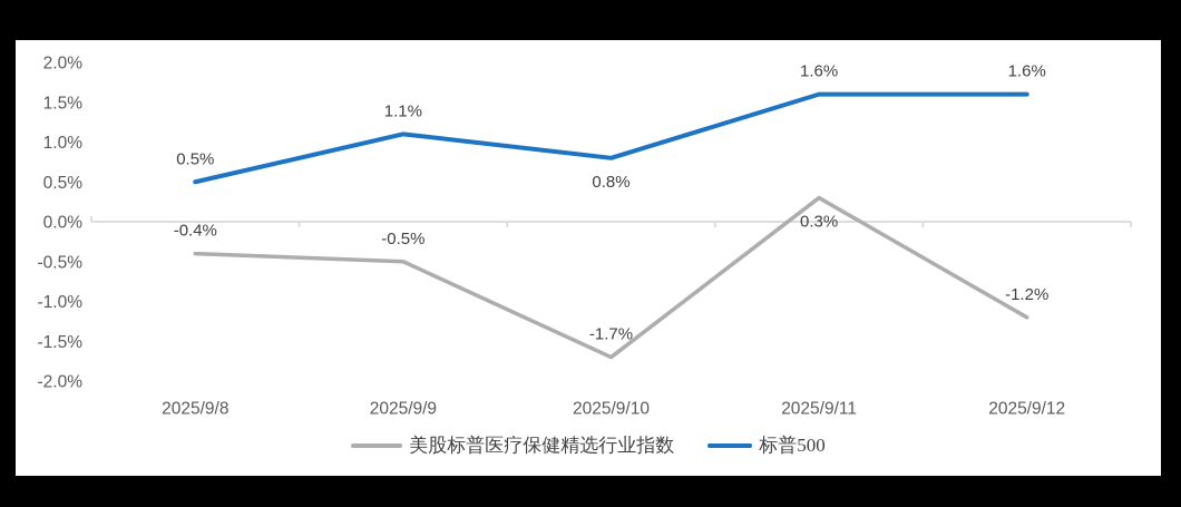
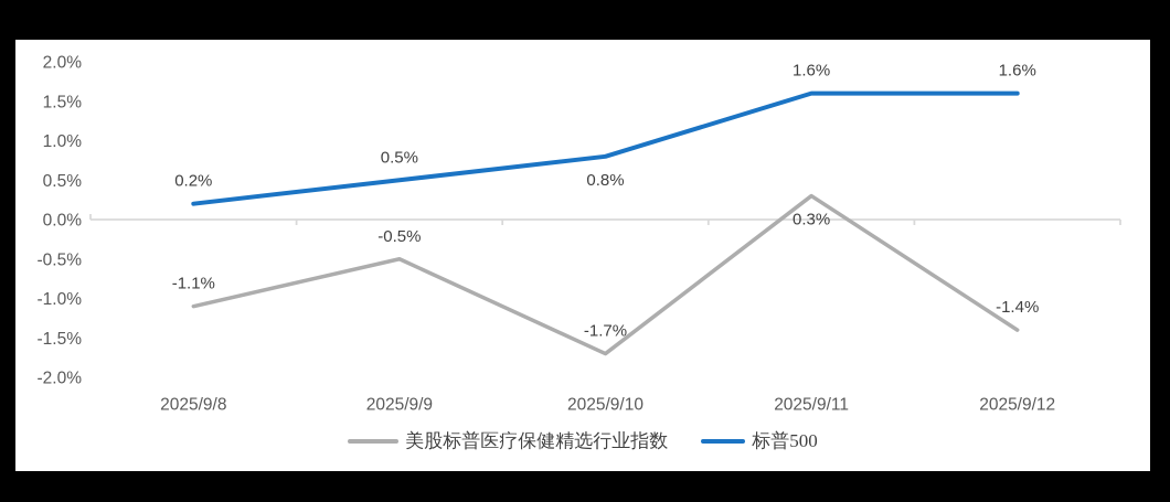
美股标普医疗保健精选行业指数/2025/9/8: -0.4% -> -1.1%
标普500/2025/9/8: 0.5% -> 0.2%
标普500/2025/9/9: 1.1% -> 0.5%
美股标普医疗保健精选行业指数/2025/9/12: -1.2% -> -1.4%
